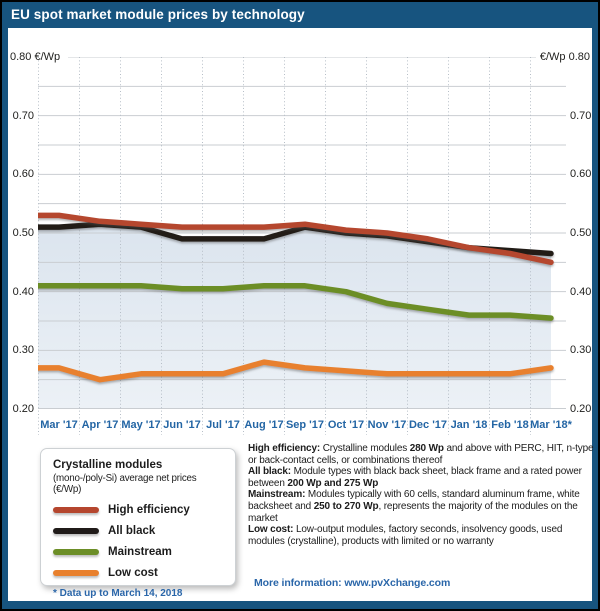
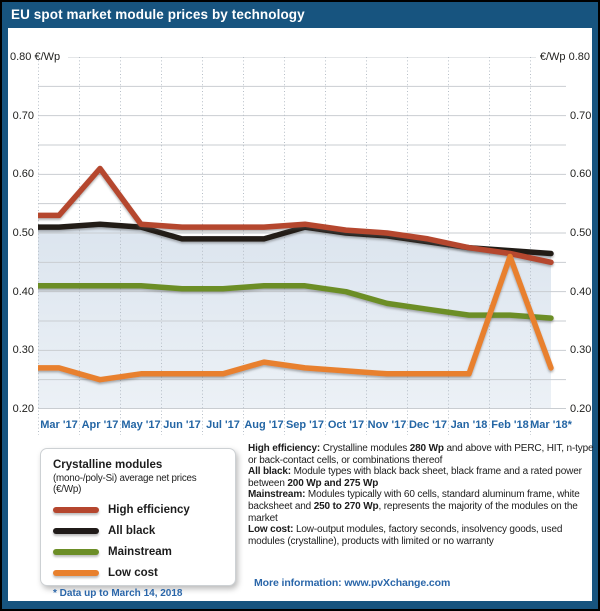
High efficiency/Apr '17: 0.52 -> 0.61
Low cost/Feb '18: 0.26 -> 0.46
